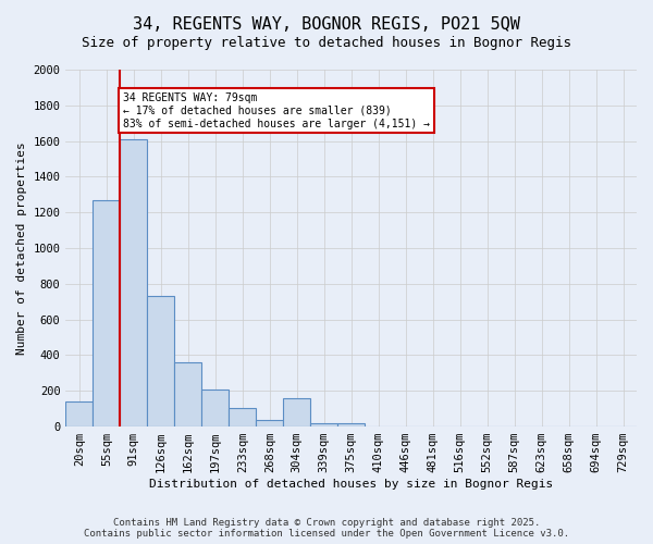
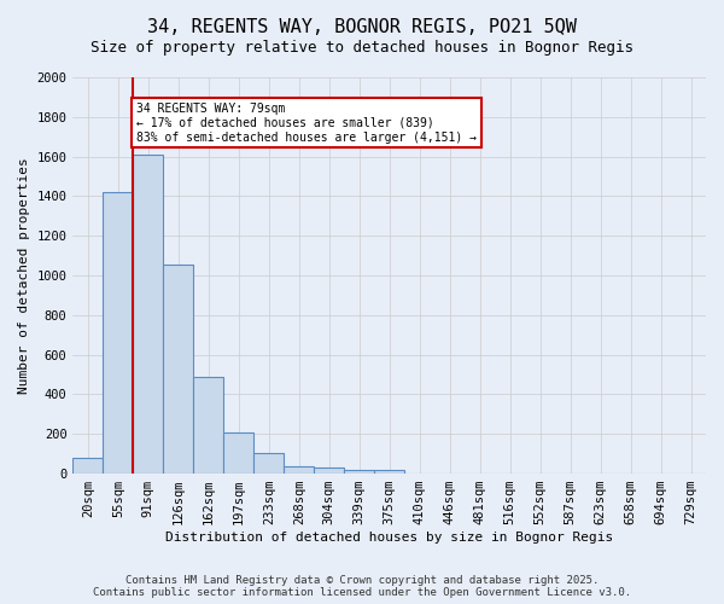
20sqm: 140 -> 80
55sqm: 1270 -> 1420
126sqm: 730 -> 1060
162sqm: 360 -> 490
304sqm: 160 -> 30
